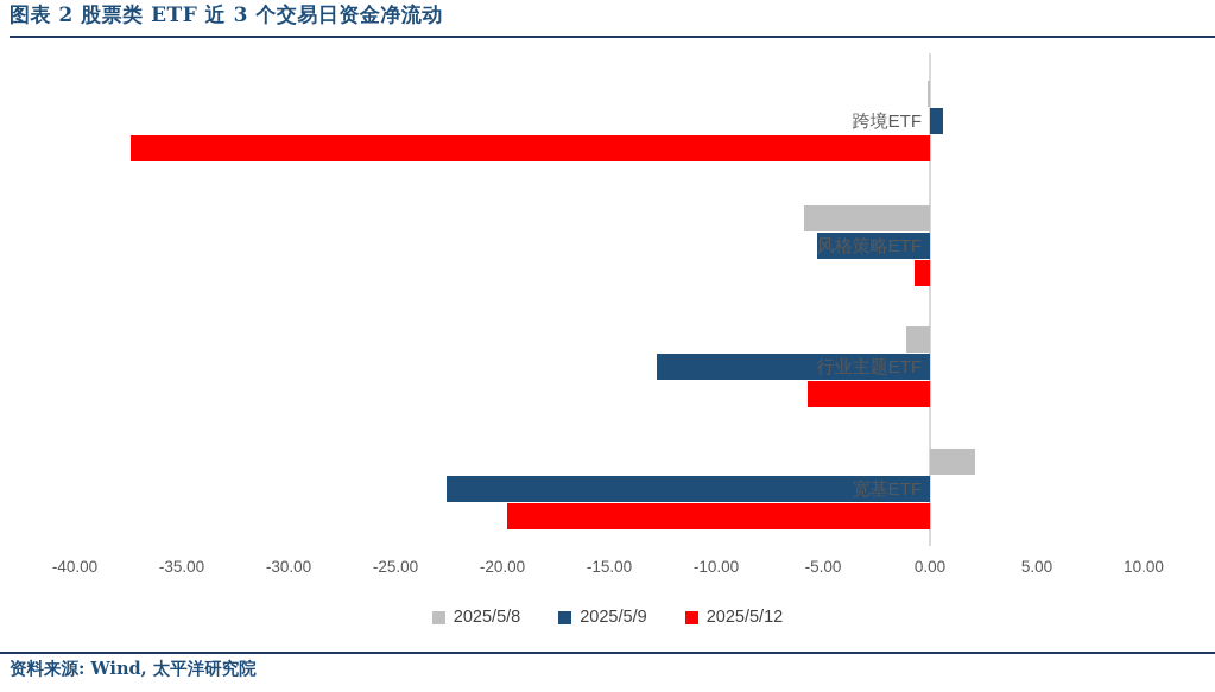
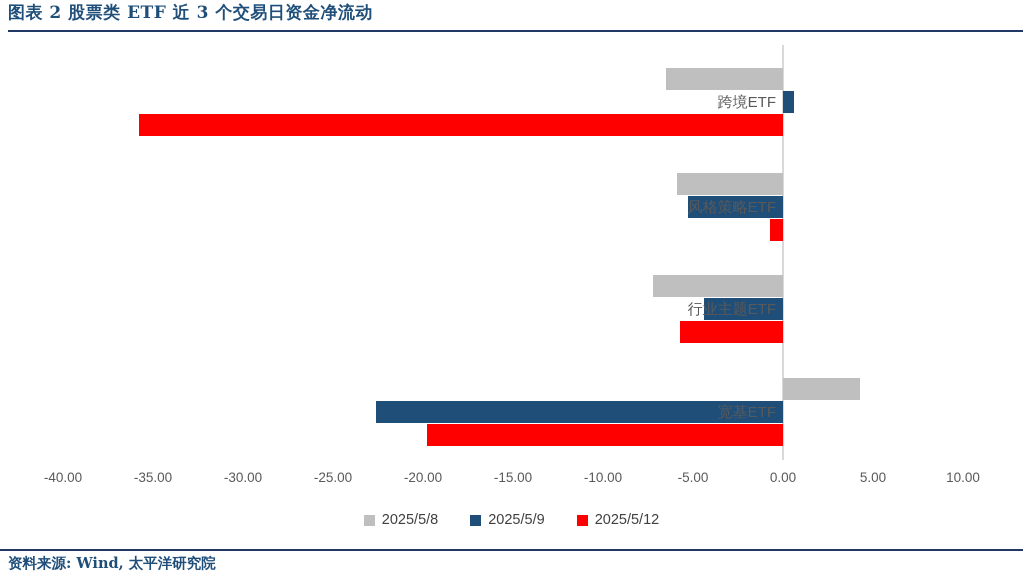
2025/5/8/跨境ETF: -0.1 -> -6.5
2025/5/12/跨境ETF: -37.4 -> -35.8
2025/5/8/行业主题ETF: -1.1 -> -7.2
2025/5/9/行业主题ETF: -12.8 -> -4.4
2025/5/8/宽基ETF: 2.1 -> 4.3
